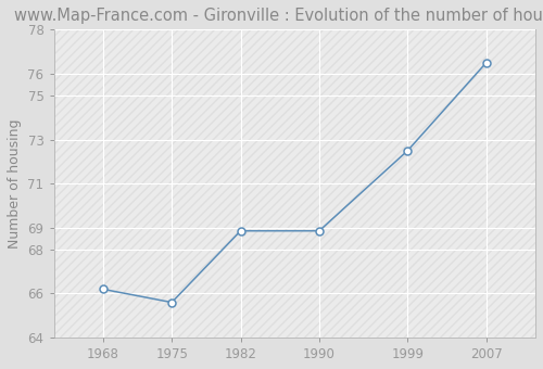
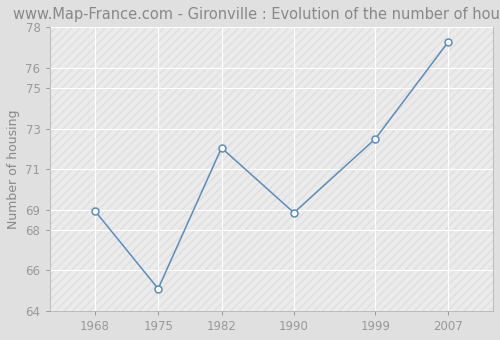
1968: 66.20 -> 68.95
1975: 65.60 -> 65.10
1982: 68.85 -> 72.05
2007: 76.50 -> 77.25
